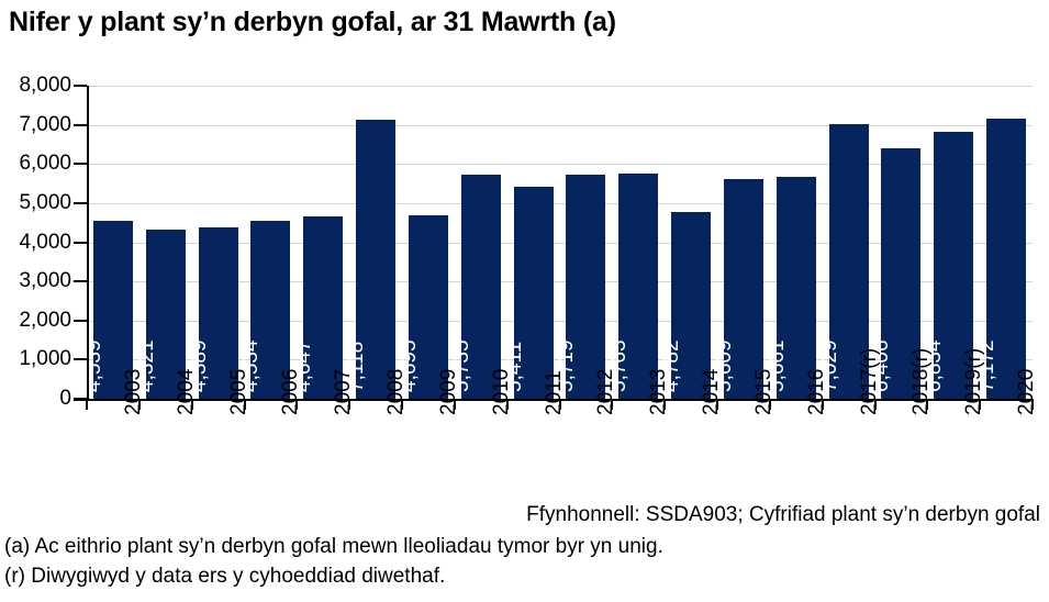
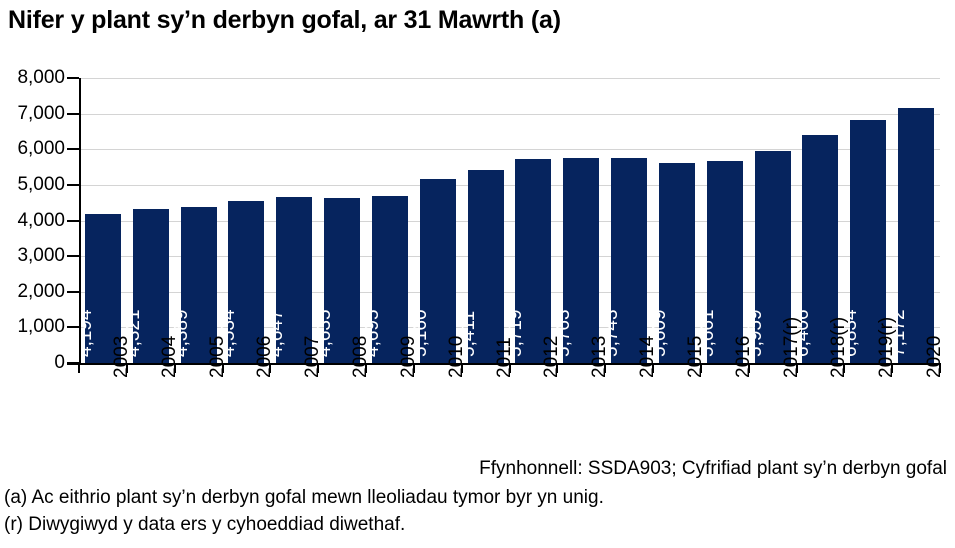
2003: 4,539 -> 4,194
2008: 7,118 -> 4,635
2010: 5,735 -> 5,160
2014: 4,782 -> 5,743
2017(r): 7,029 -> 5,959
